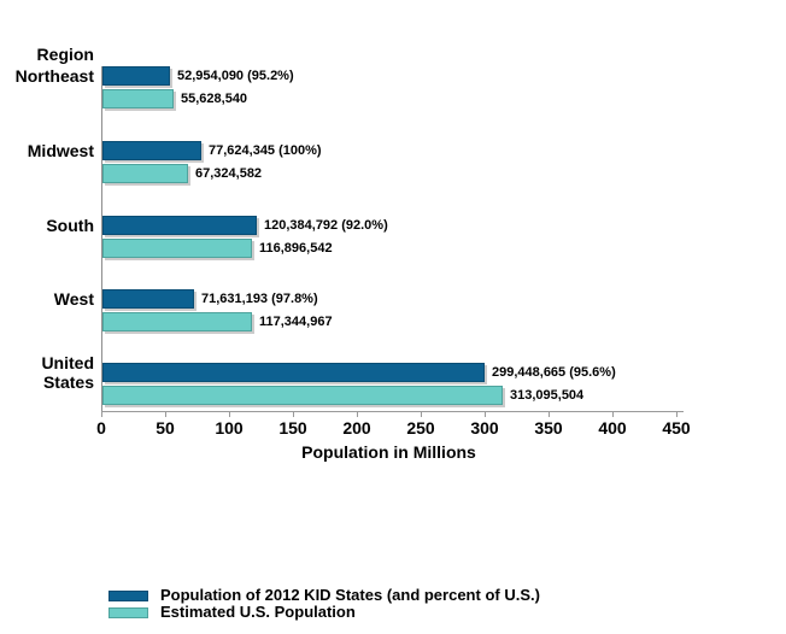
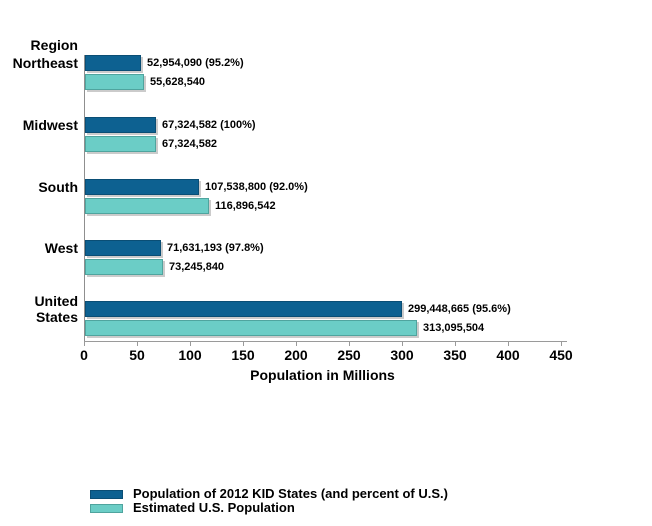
Population of 2012 KID States (and percent of U.S.)/Midwest: 77,624,345 -> 67,324,582
Population of 2012 KID States (and percent of U.S.)/South: 120,384,792 -> 107,538,800
Estimated U.S. Population/West: 117,344,967 -> 73,245,840
